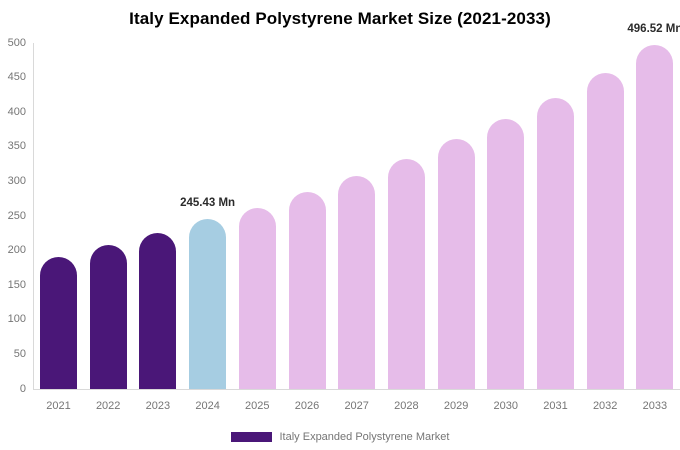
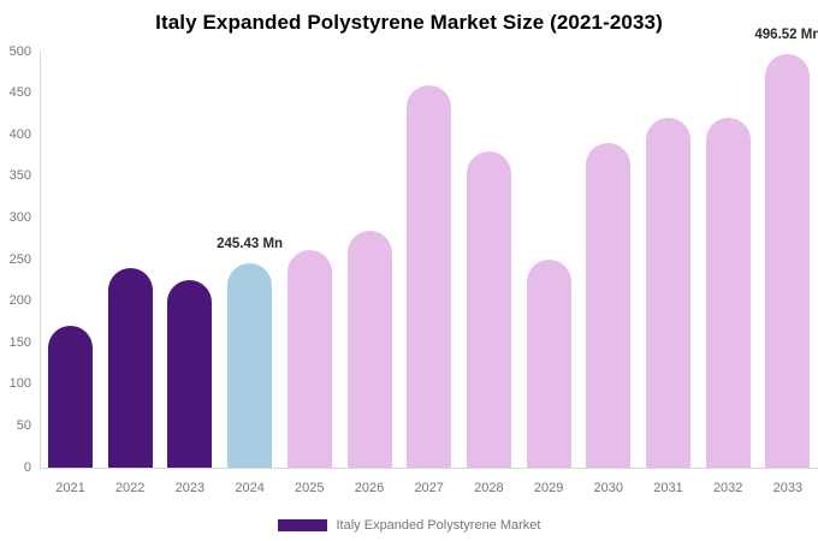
2021: 190 -> 170
2022: 210 -> 240
2027: 310 -> 460
2028: 330 -> 380
2029: 360 -> 250
2032: 460 -> 420
